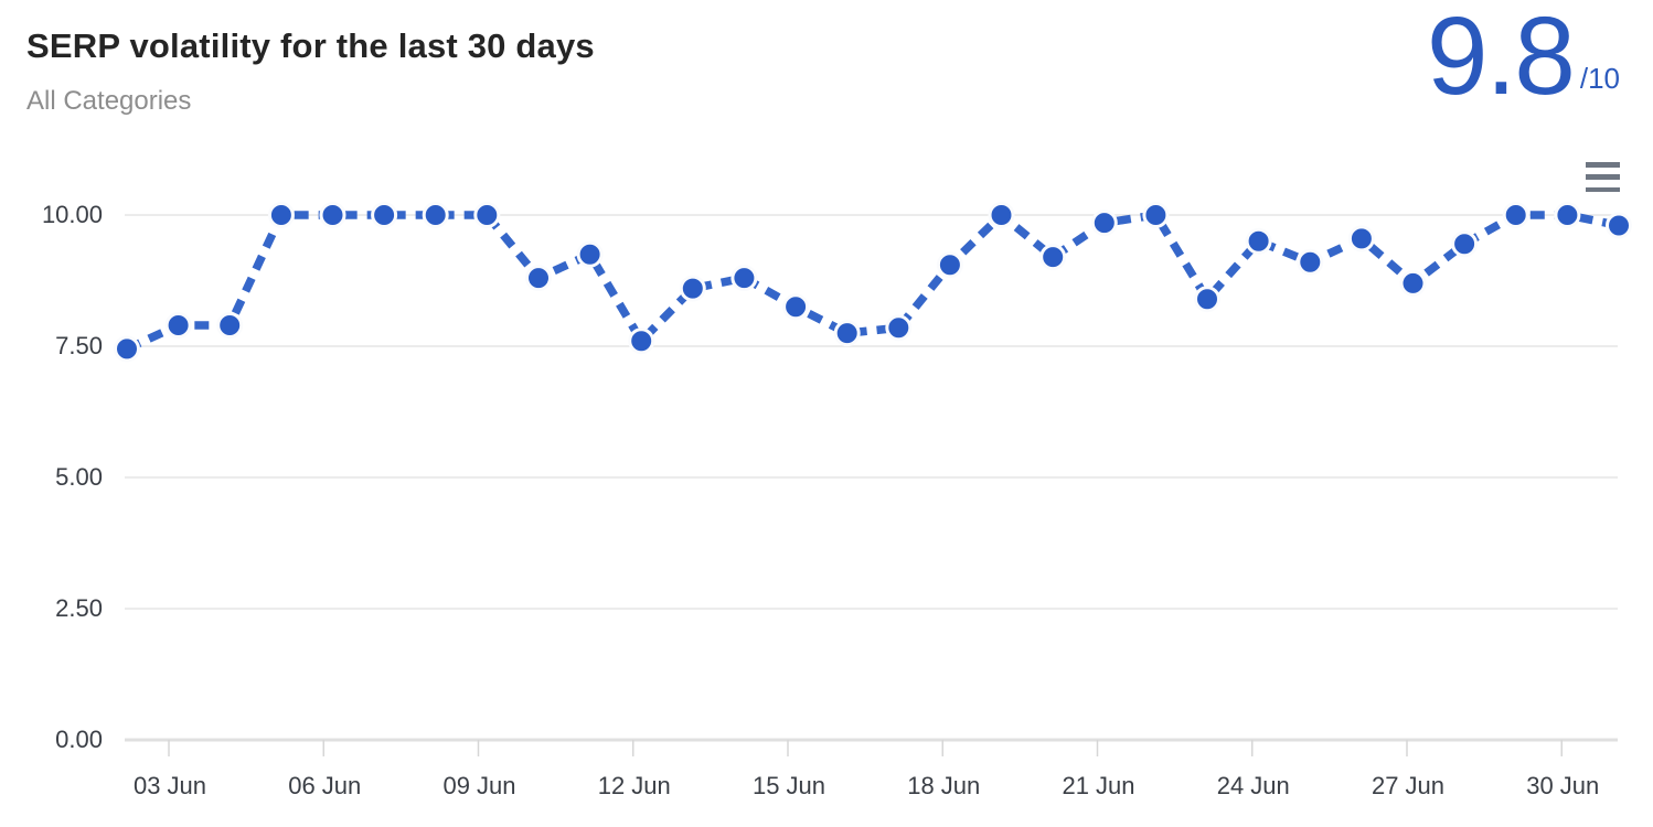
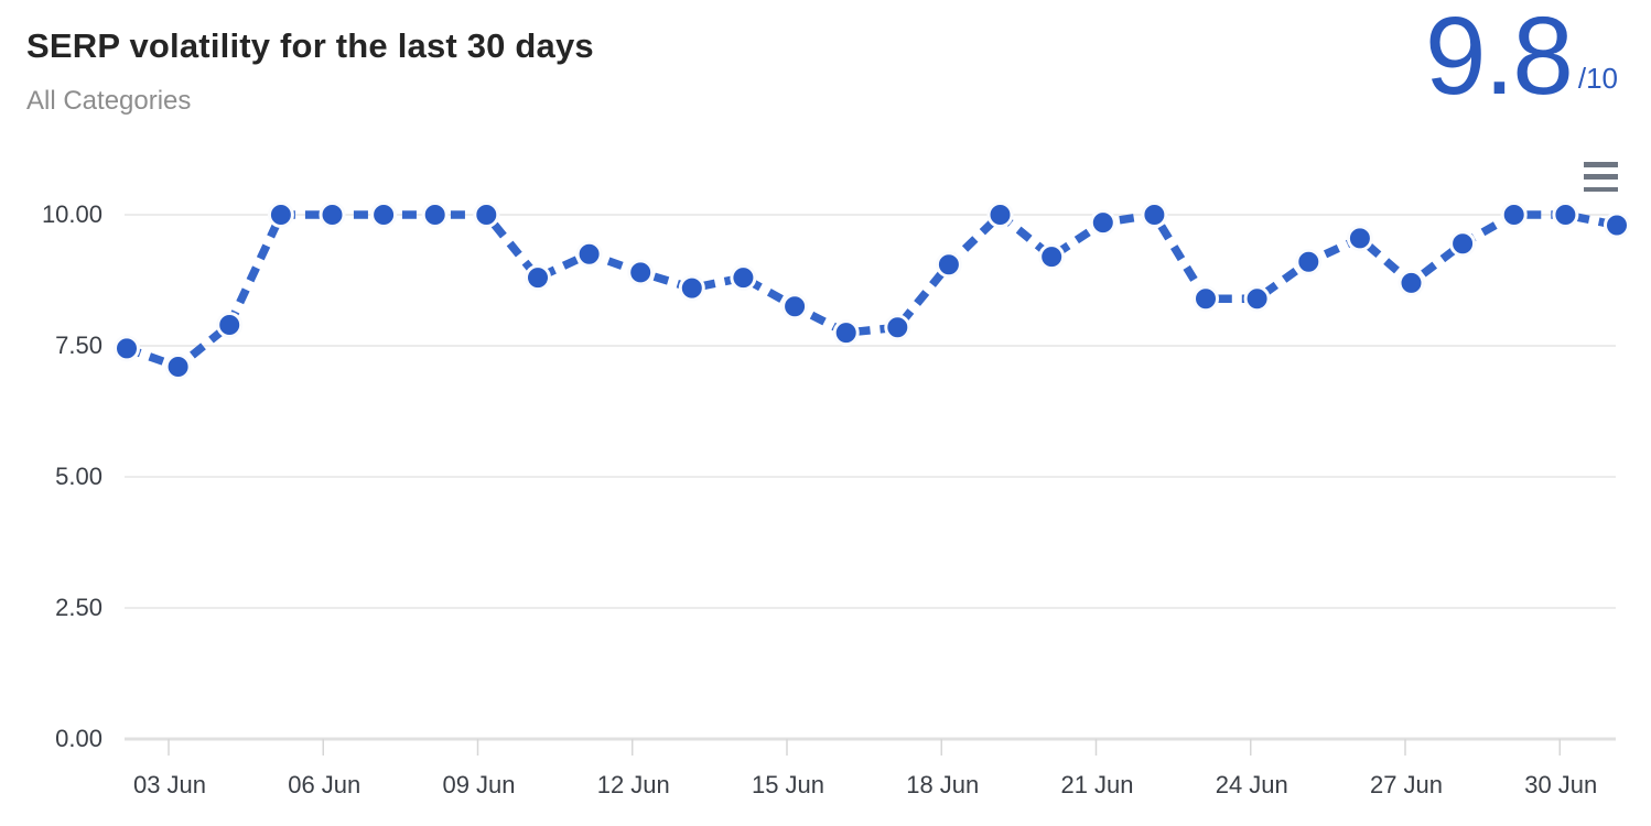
03 Jun: 7.9 -> 7.1
12 Jun: 7.6 -> 8.9
24 Jun: 9.5 -> 8.4
